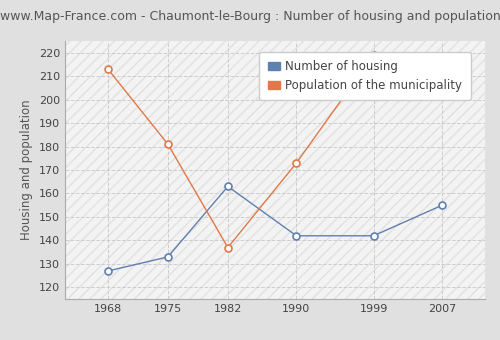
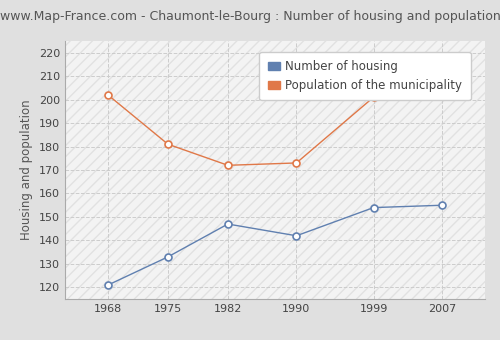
Number of housing/1968: 127 -> 121
Population of the municipality/1968: 213 -> 202
Number of housing/1982: 163 -> 147
Population of the municipality/1982: 137 -> 172
Number of housing/1999: 142 -> 154
Population of the municipality/1999: 219 -> 201
